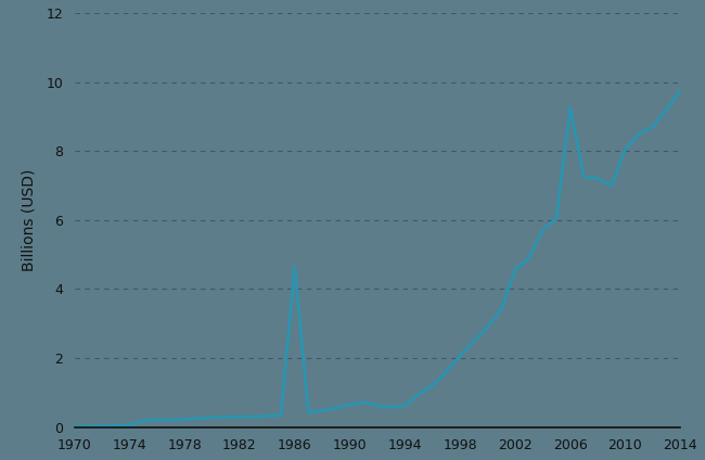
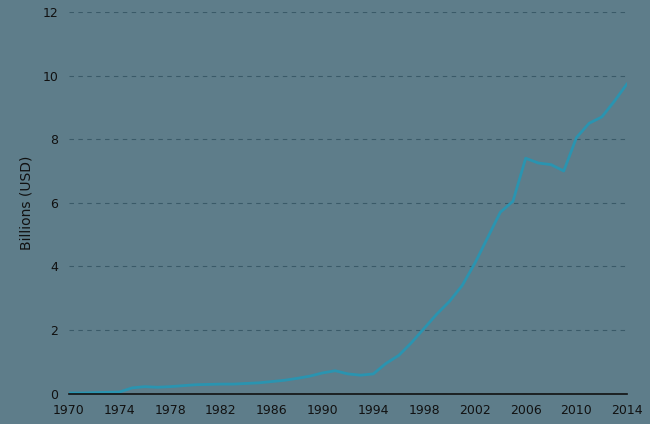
1986: 4.65 -> 0.38
2002: 4.55 -> 4.10
2006: 9.25 -> 7.40
